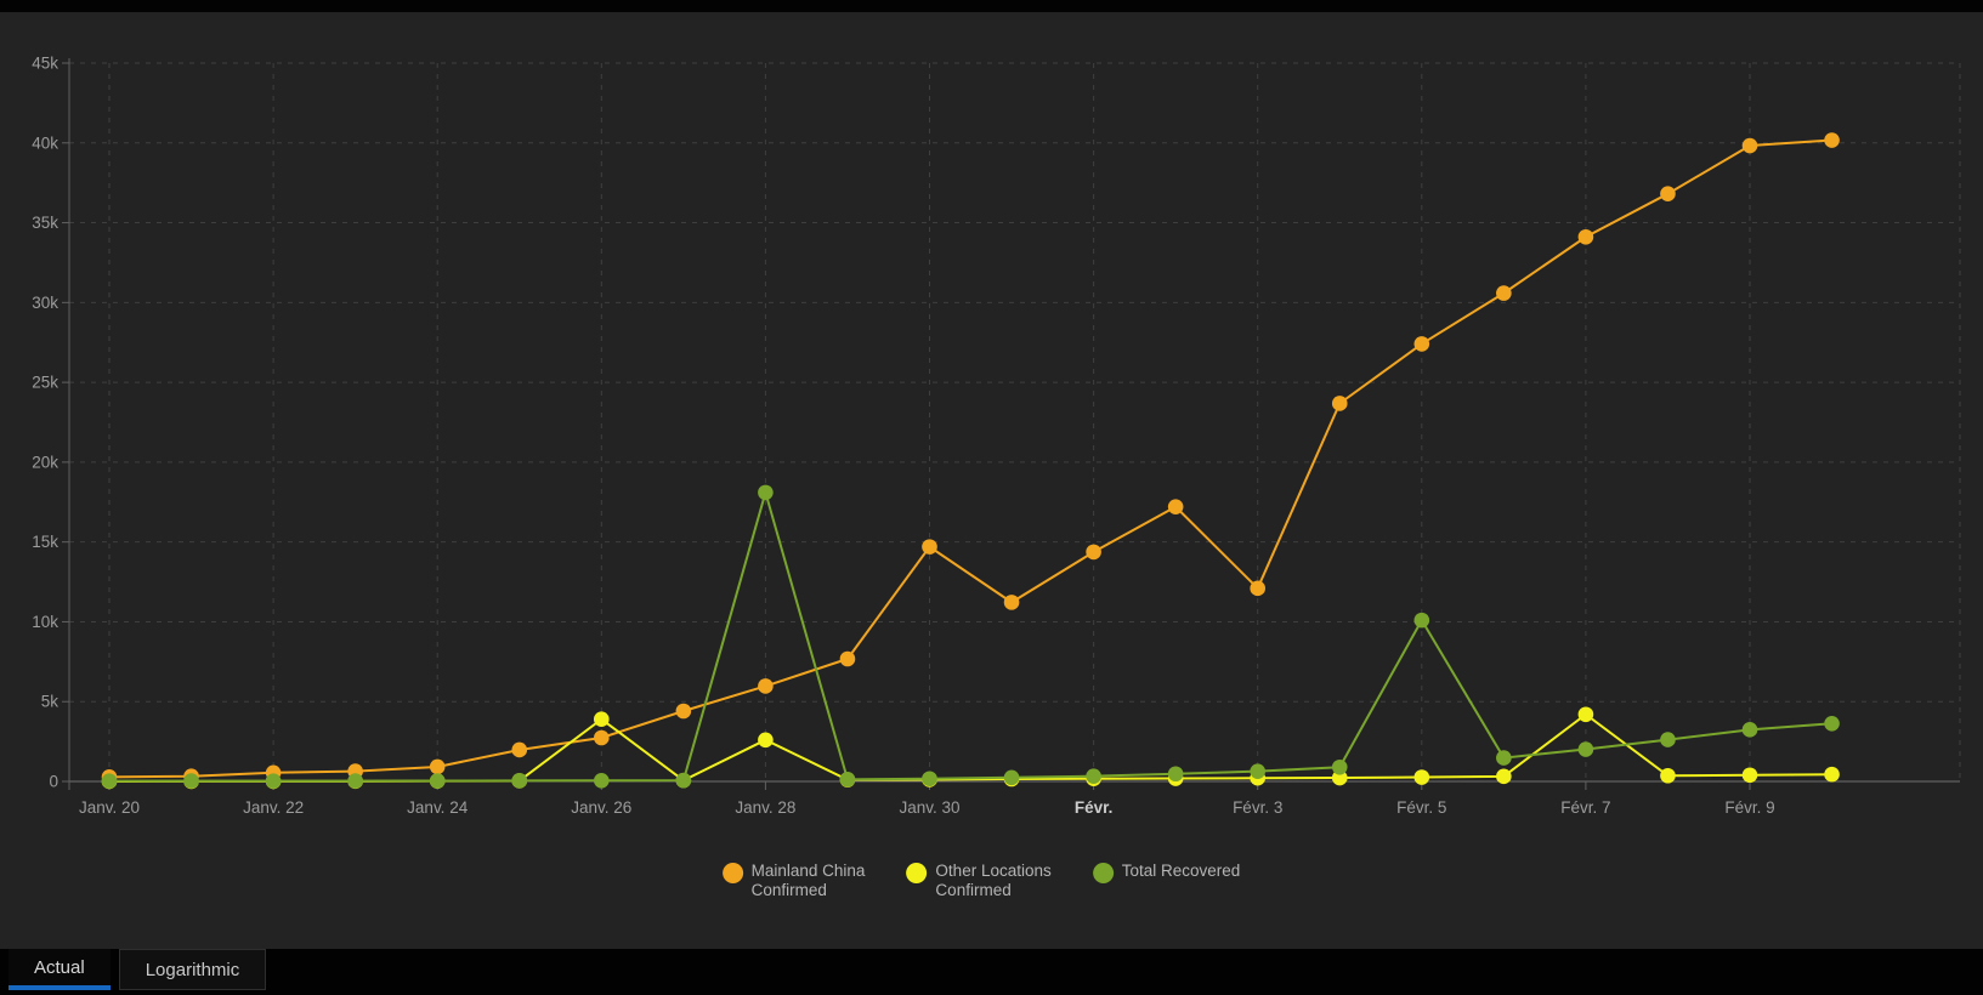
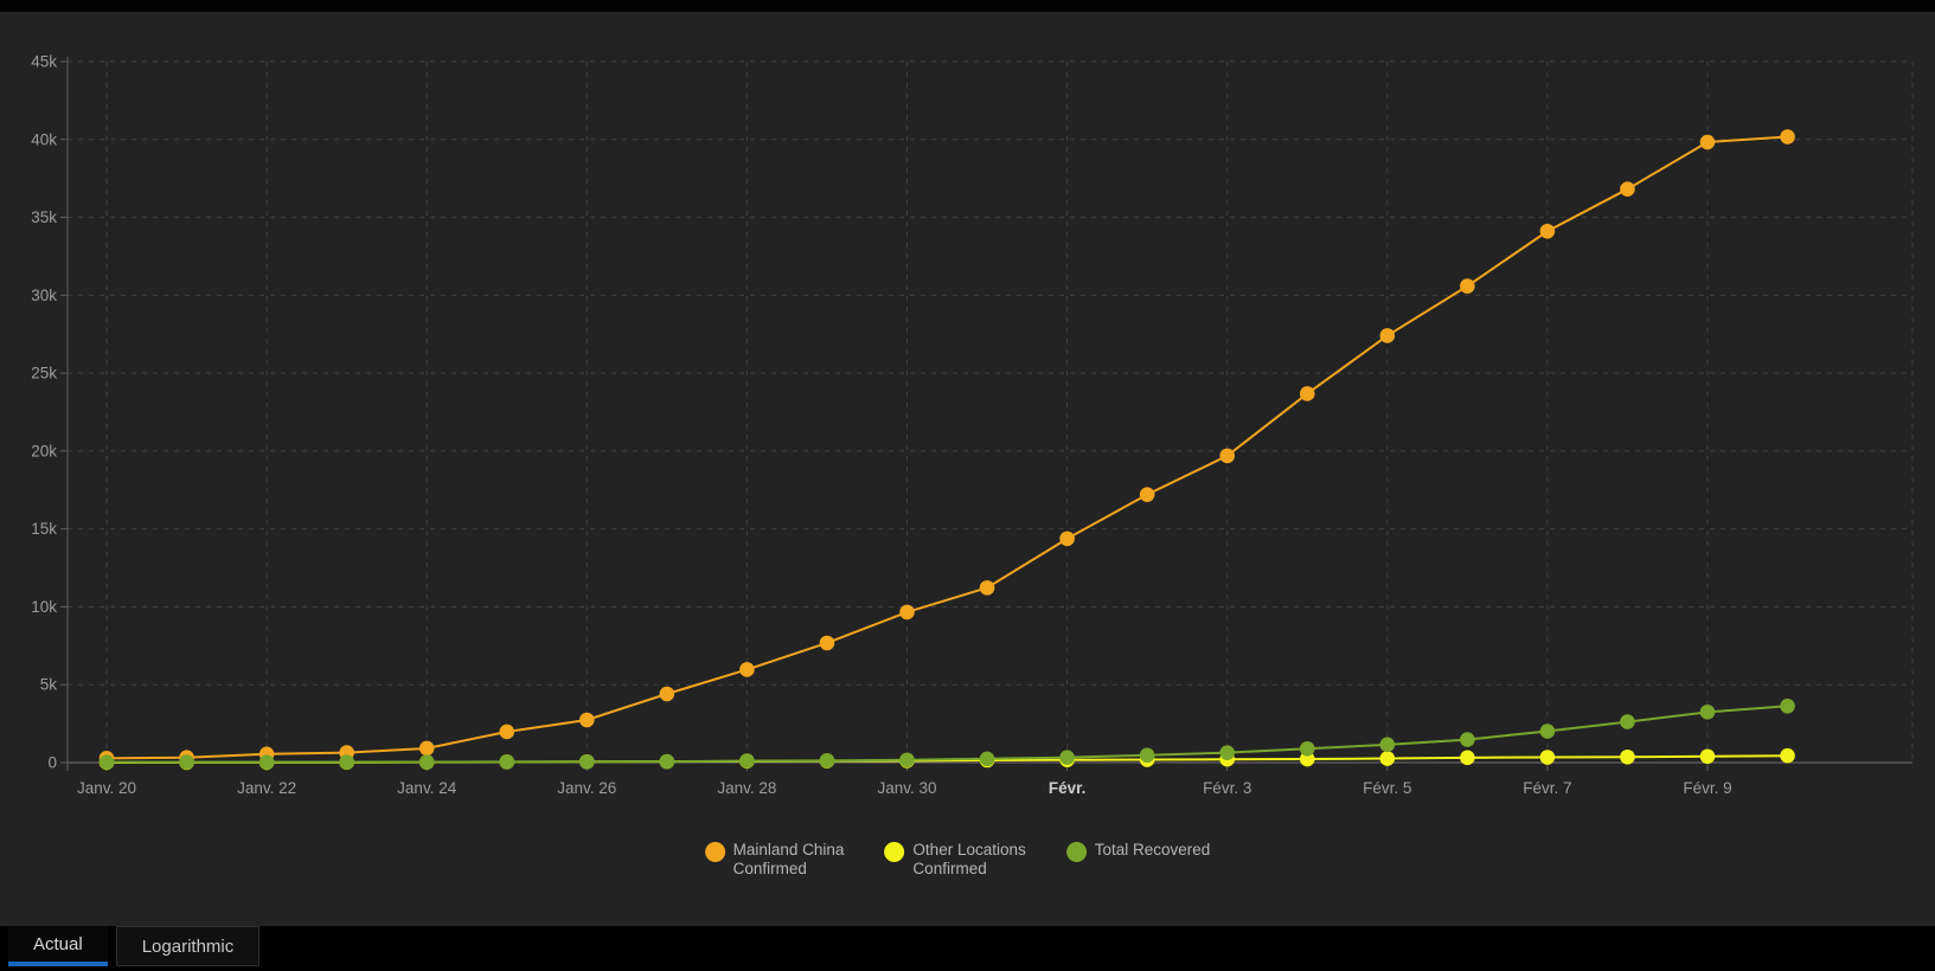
Other Locations Confirmed/Janv. 26: 3.9k -> 0.1k
Other Locations Confirmed/Janv. 28: 2.6k -> 0.1k
Total Recovered/Janv. 28: 18.1k -> 0.1k
Mainland China Confirmed/Janv. 30: 14.7k -> 9.7k
Mainland China Confirmed/Févr. 3: 12.1k -> 19.7k
Total Recovered/Févr. 5: 10.1k -> 1.2k
Other Locations Confirmed/Févr. 7: 4.2k -> 0.3k
